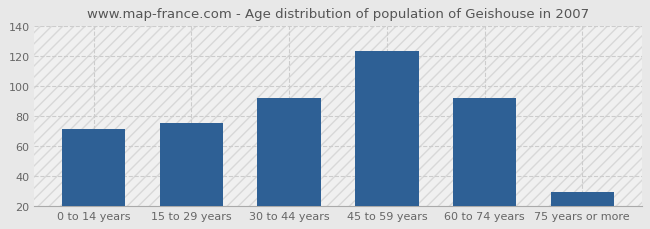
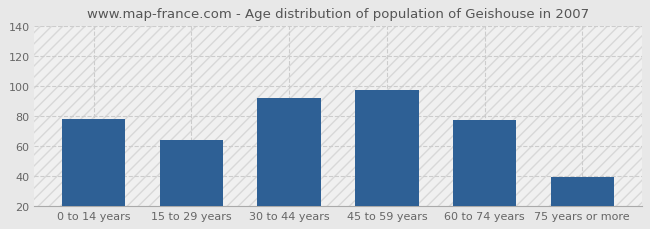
0 to 14 years: 71 -> 78
15 to 29 years: 75 -> 64
45 to 59 years: 123 -> 97
60 to 74 years: 92 -> 77
75 years or more: 29 -> 39
